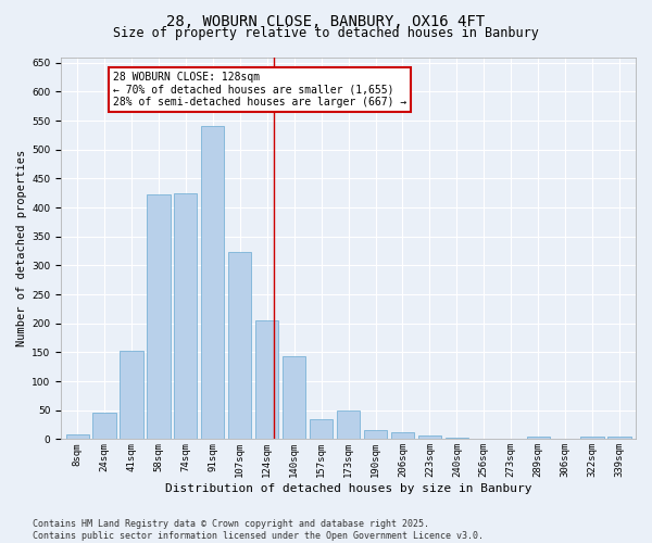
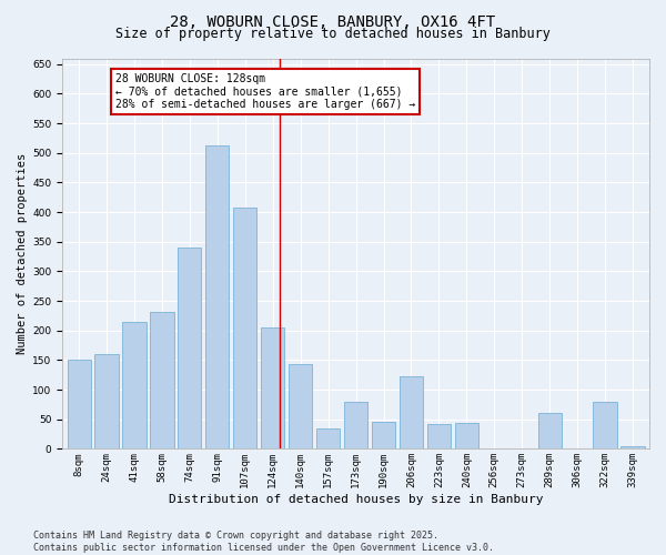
8sqm: 8 -> 150
24sqm: 45 -> 160
41sqm: 153 -> 214
58sqm: 422 -> 232
74sqm: 424 -> 340
91sqm: 541 -> 512
107sqm: 323 -> 408
173sqm: 50 -> 80
190sqm: 16 -> 46
206sqm: 12 -> 122
223sqm: 6 -> 42
240sqm: 2 -> 44
289sqm: 5 -> 60
322sqm: 5 -> 80
